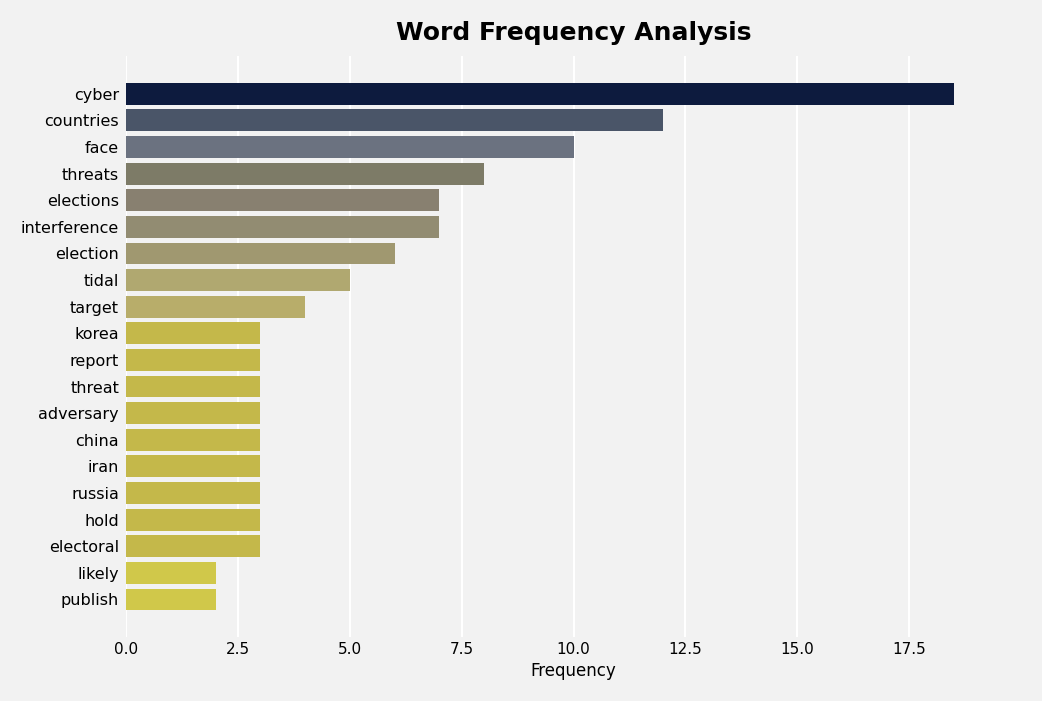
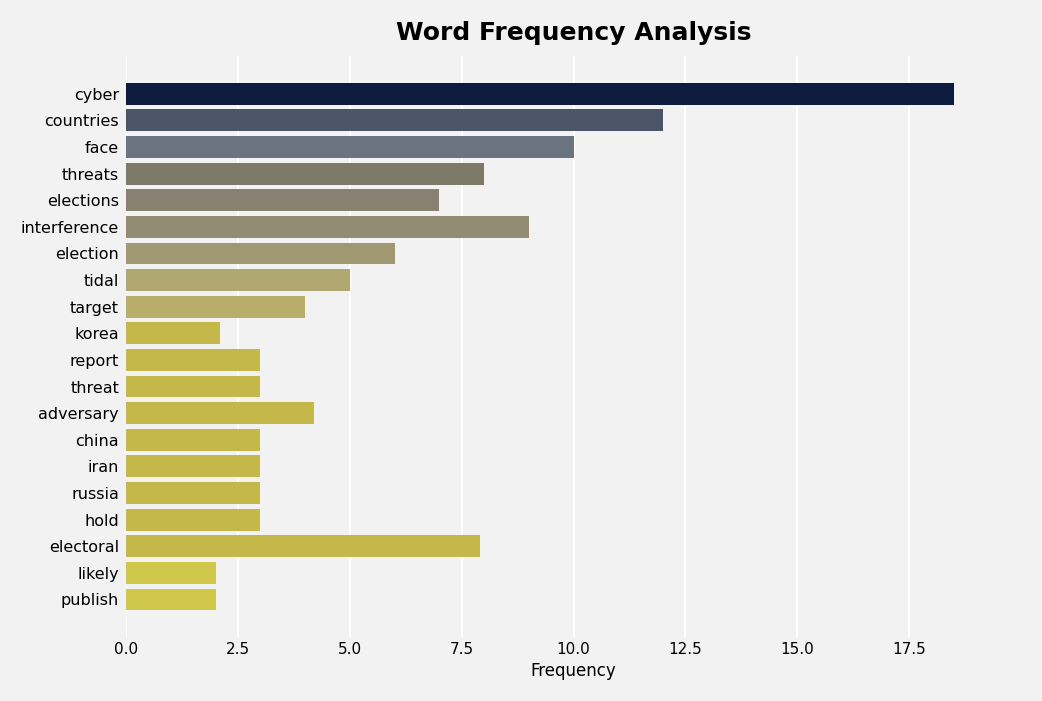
interference: 7.0 -> 9.0
korea: 3.0 -> 2.1
adversary: 3.0 -> 4.2
electoral: 3.0 -> 7.9
